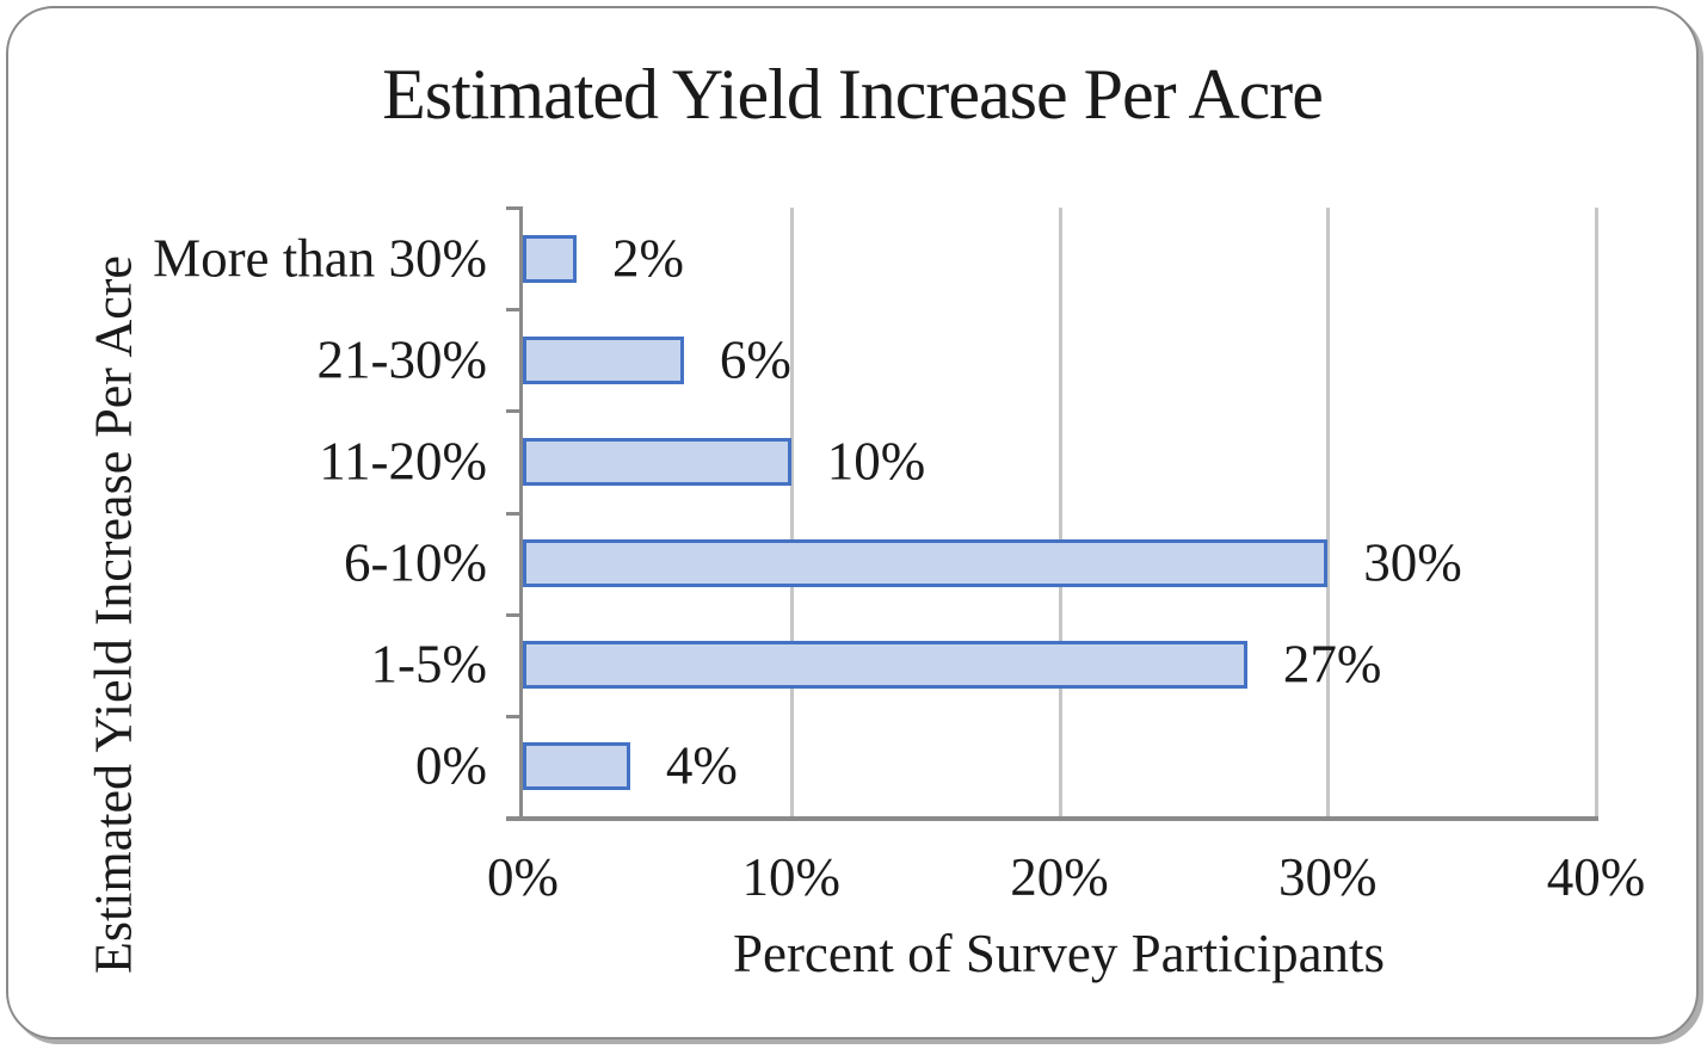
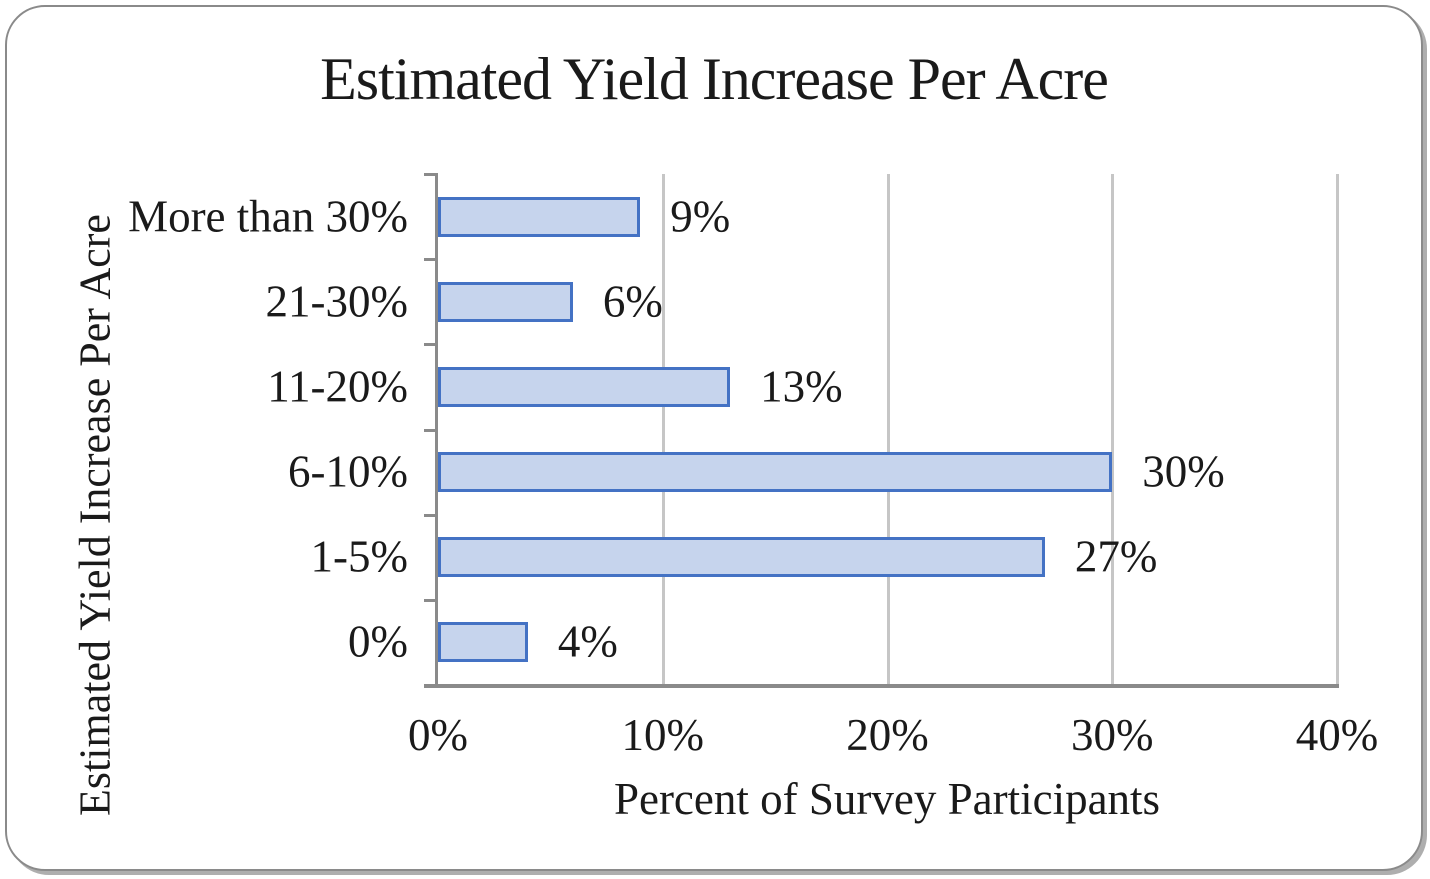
More than 30%: 2% -> 9%
11-20%: 10% -> 13%
